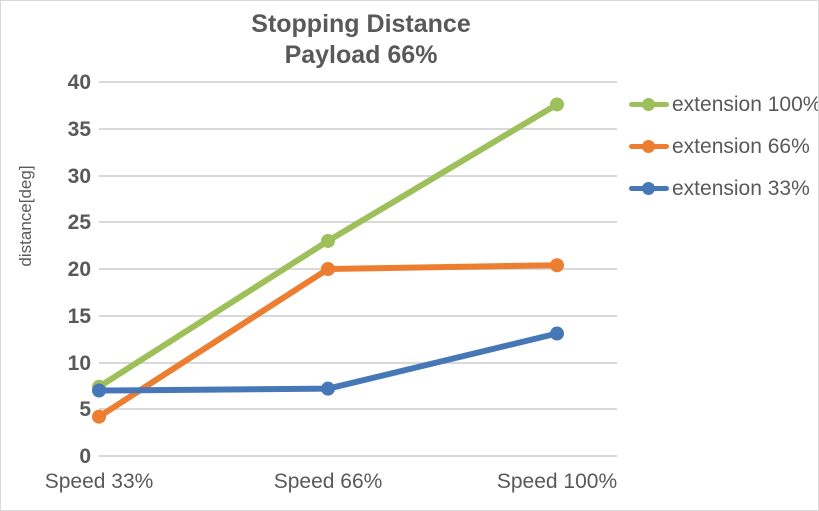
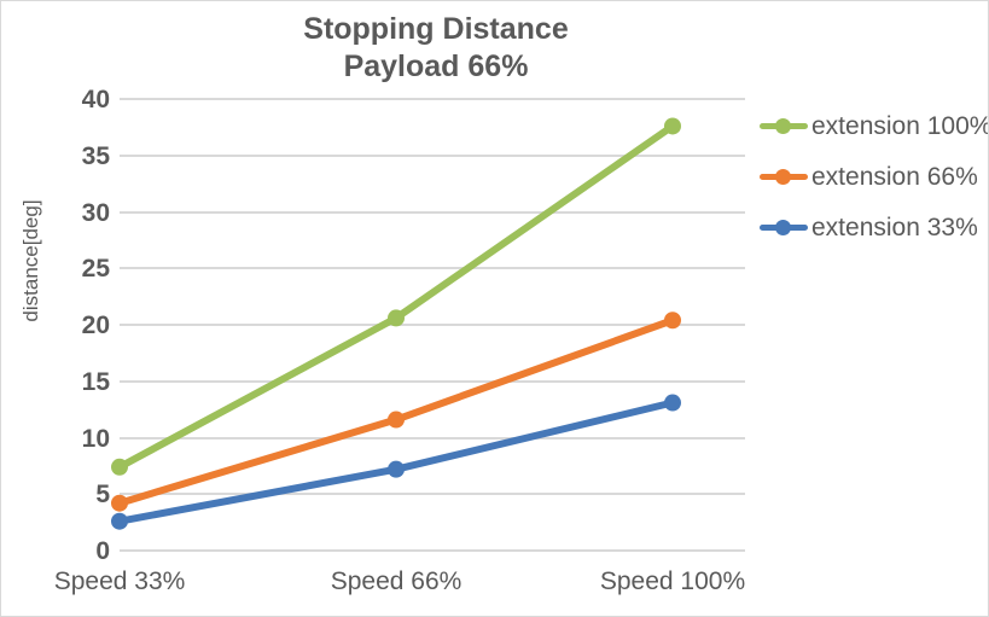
extension 33%/Speed 33%: 7 -> 3
extension 100%/Speed 66%: 23 -> 21
extension 66%/Speed 66%: 20 -> 12
